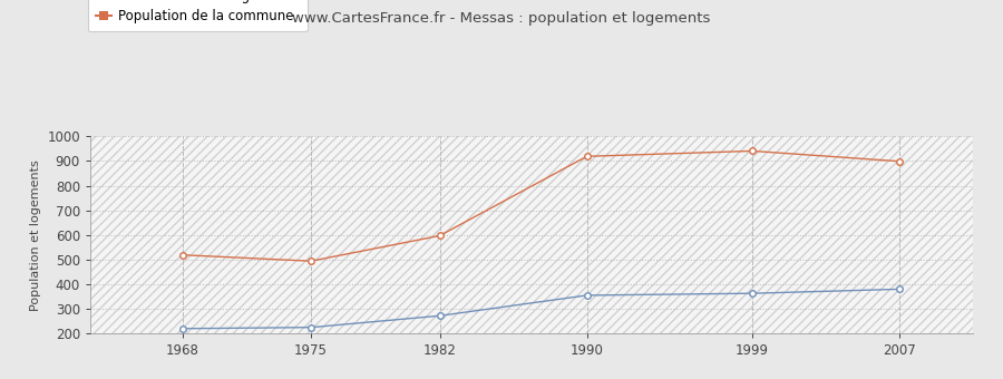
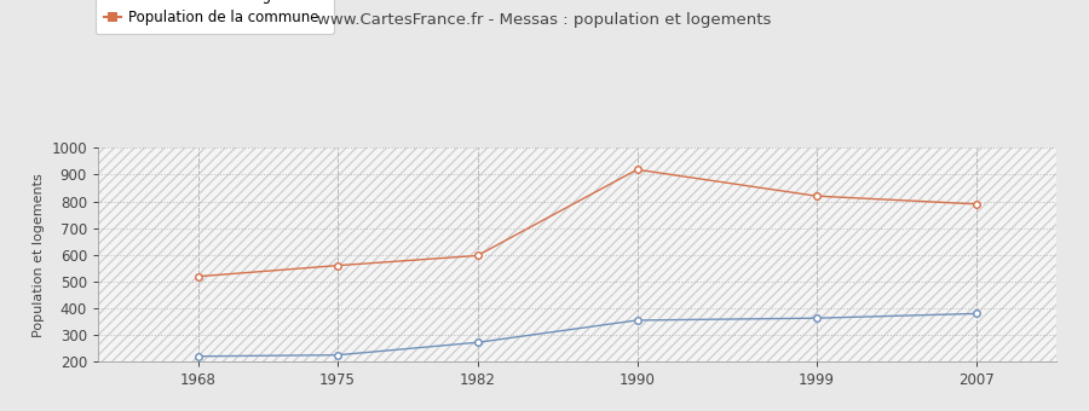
Population de la commune/1975: 494 -> 560
Population de la commune/1999: 941 -> 820
Population de la commune/2007: 899 -> 790
